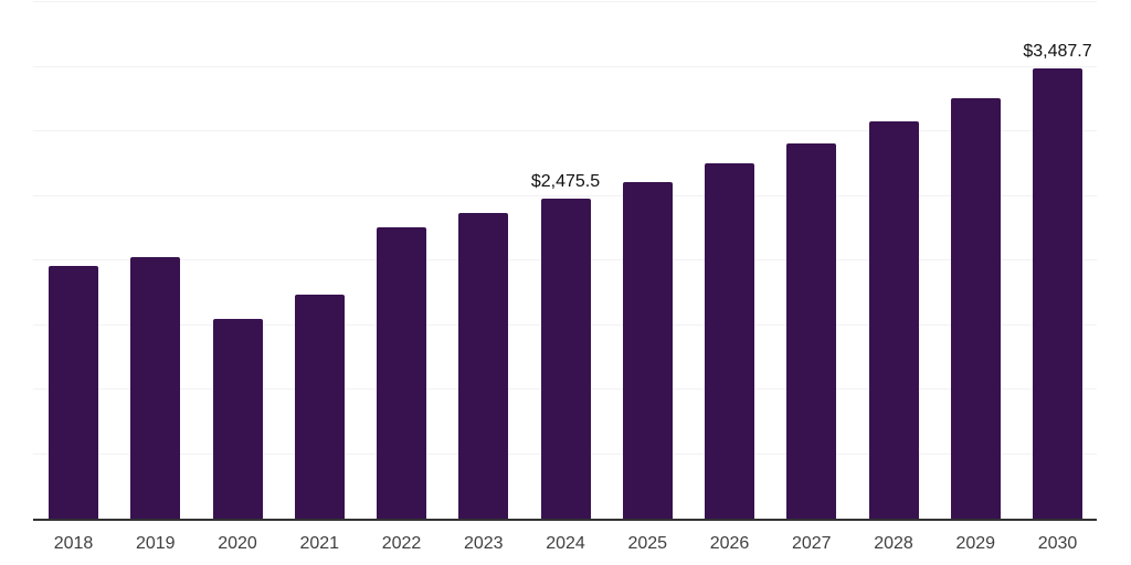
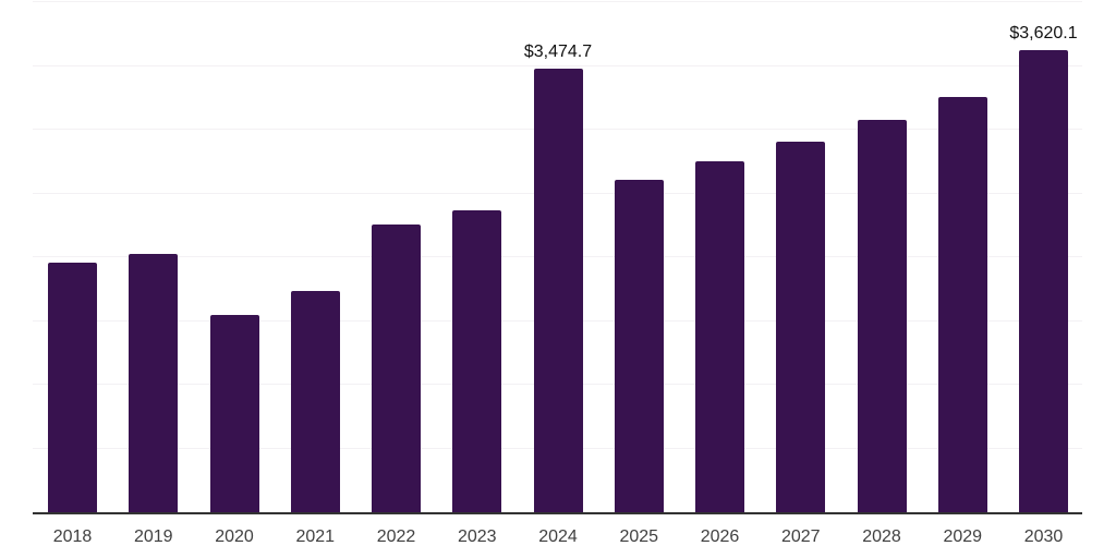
2024: $2,475.5 -> $3,474.7
2030: $3,487.7 -> $3,620.1
